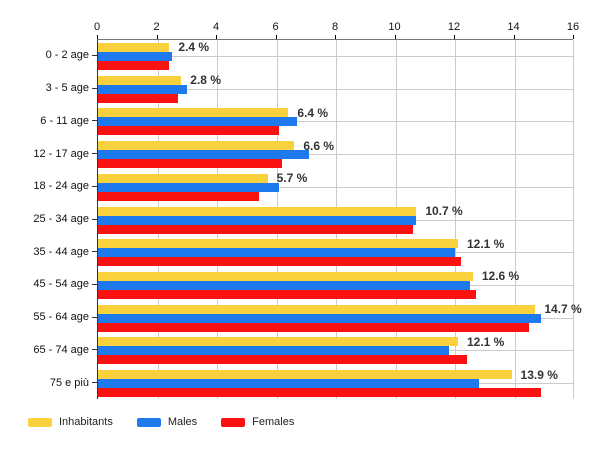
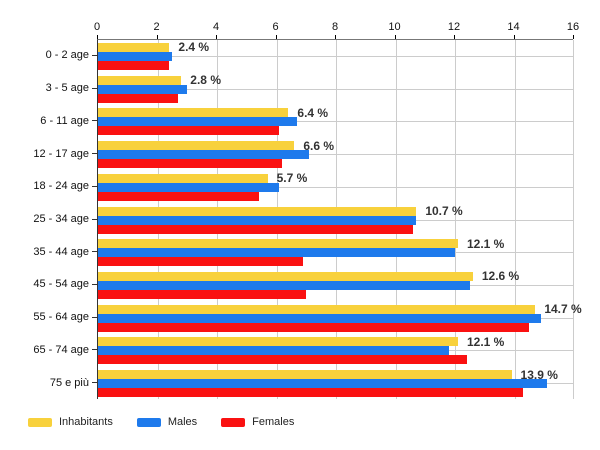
Females/35 - 44 age: 12.2 -> 6.9
Females/45 - 54 age: 12.7 -> 7.0
Males/75 e più: 12.8 -> 15.1
Females/75 e più: 14.9 -> 14.3
